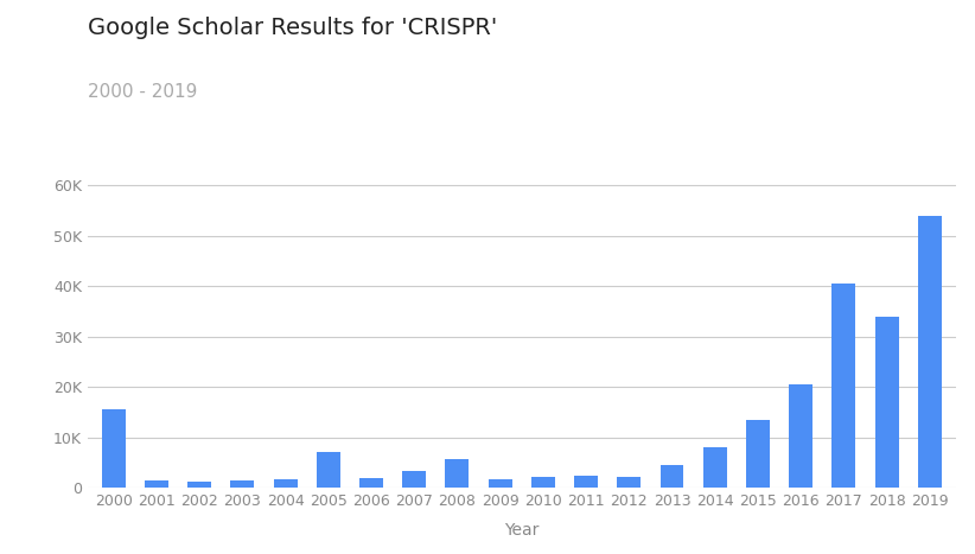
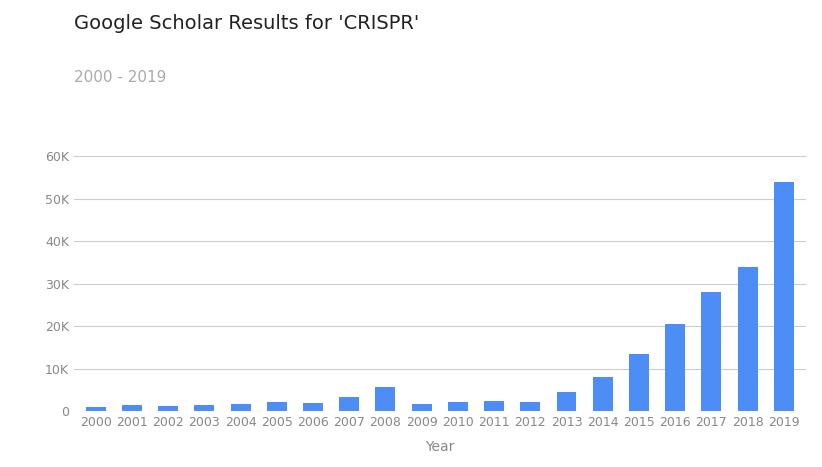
2000: 15.5K -> 0.9K
2005: 7.0K -> 2.1K
2017: 40.5K -> 28.0K
